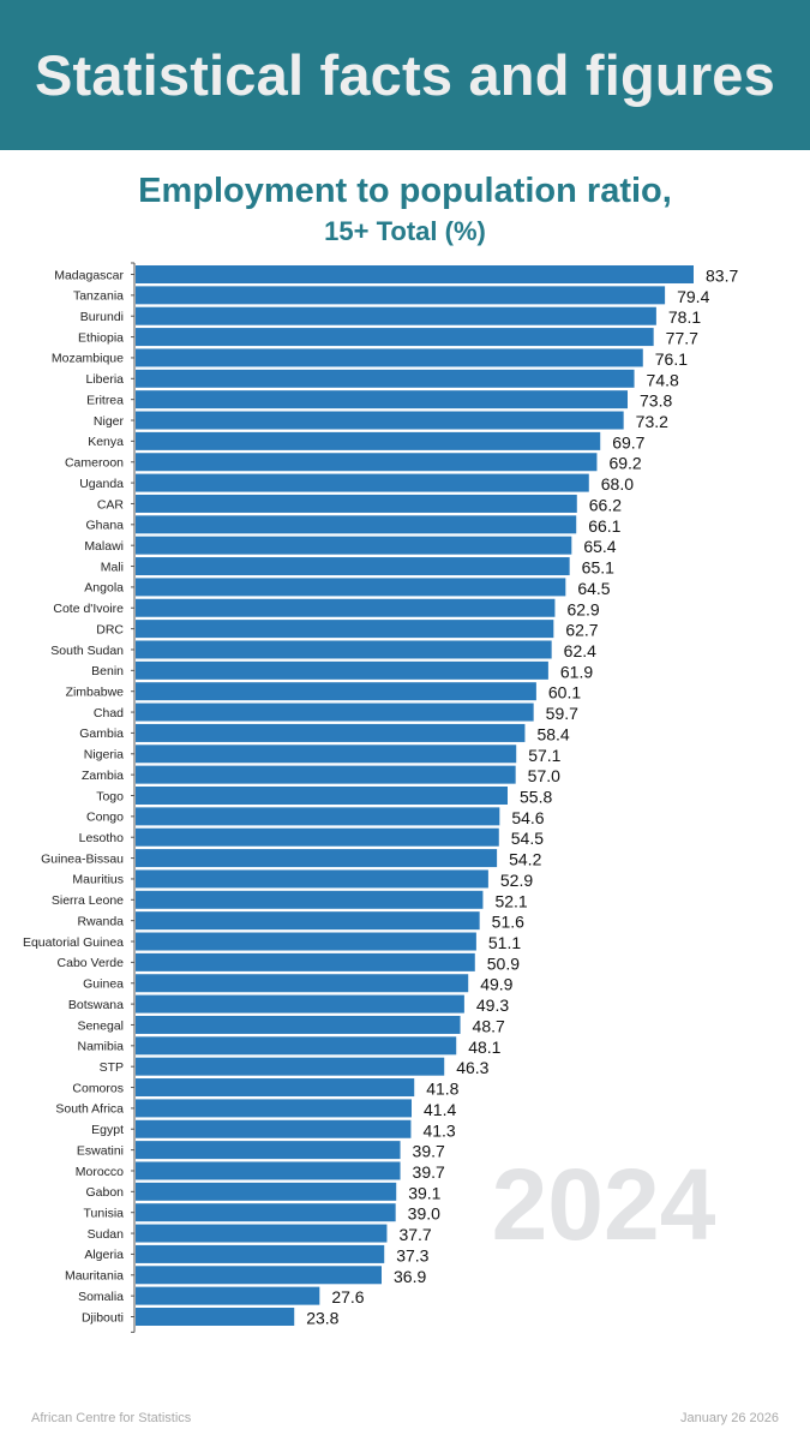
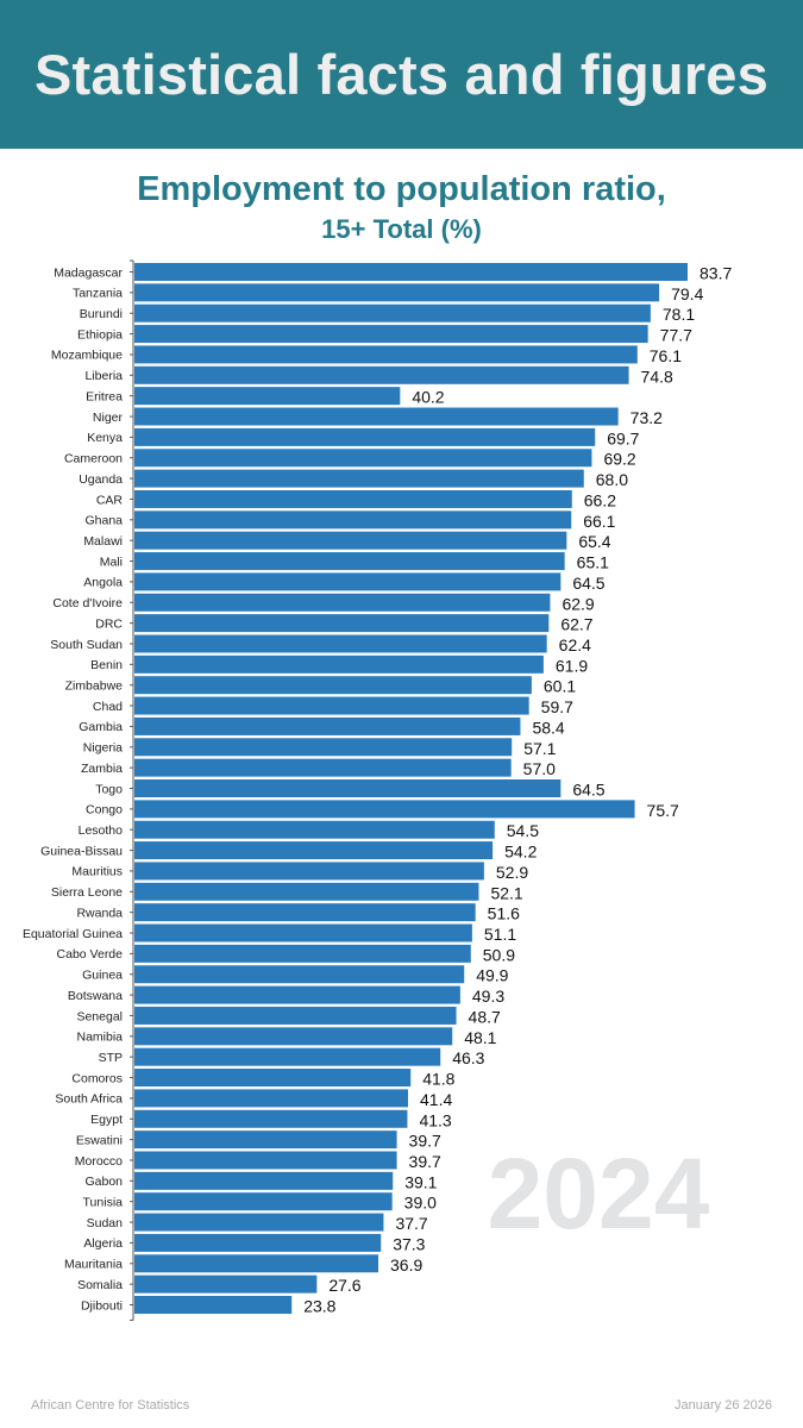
Eritrea: 73.8 -> 40.2
Togo: 55.8 -> 64.5
Congo: 54.6 -> 75.7
